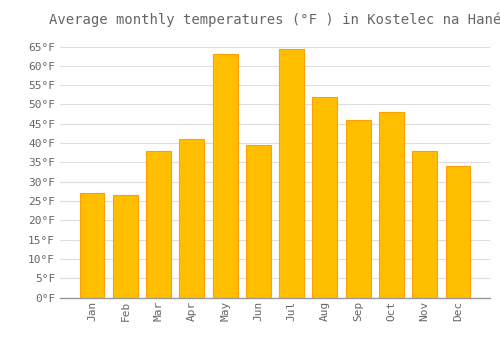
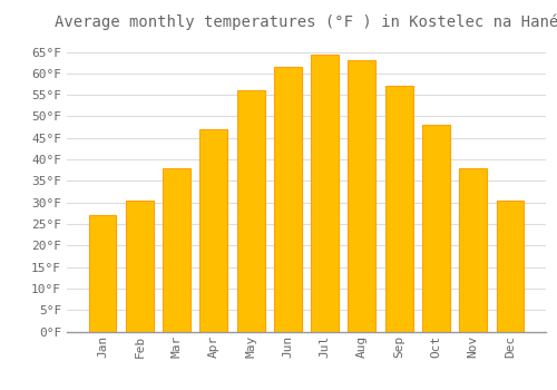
Feb: 26.5°F -> 30.5°F
Apr: 41.0°F -> 47.0°F
May: 63.0°F -> 56.0°F
Jun: 39.5°F -> 61.5°F
Aug: 52.0°F -> 63.0°F
Sep: 46.0°F -> 57.0°F
Dec: 34.0°F -> 30.5°F
